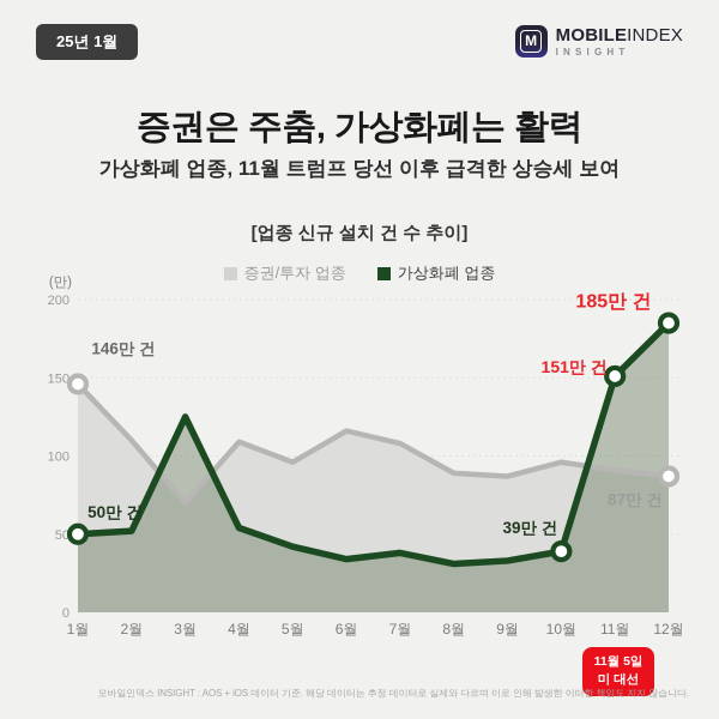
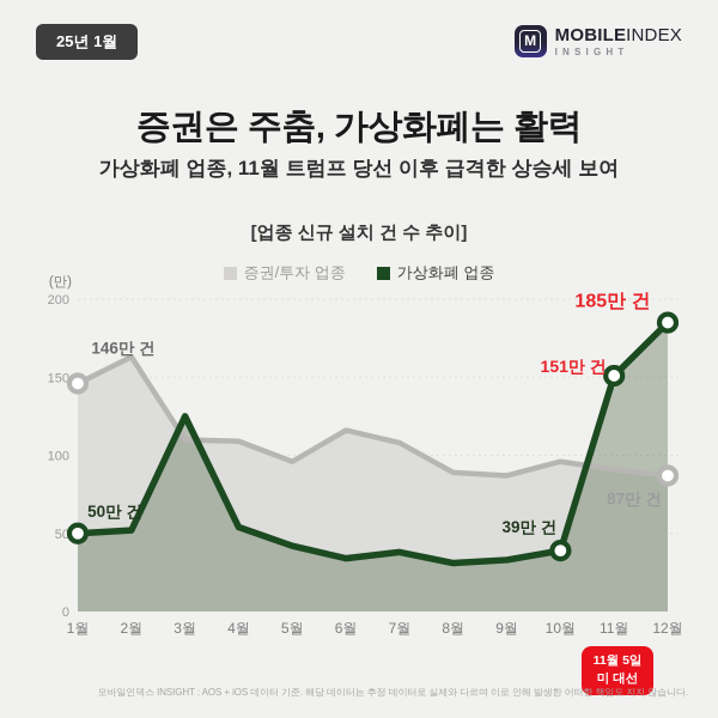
증권/투자 업종/2월: 110 -> 163
증권/투자 업종/3월: 70 -> 110
